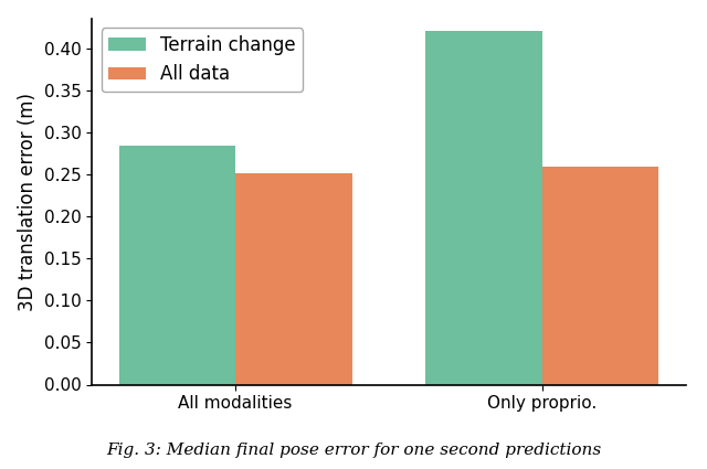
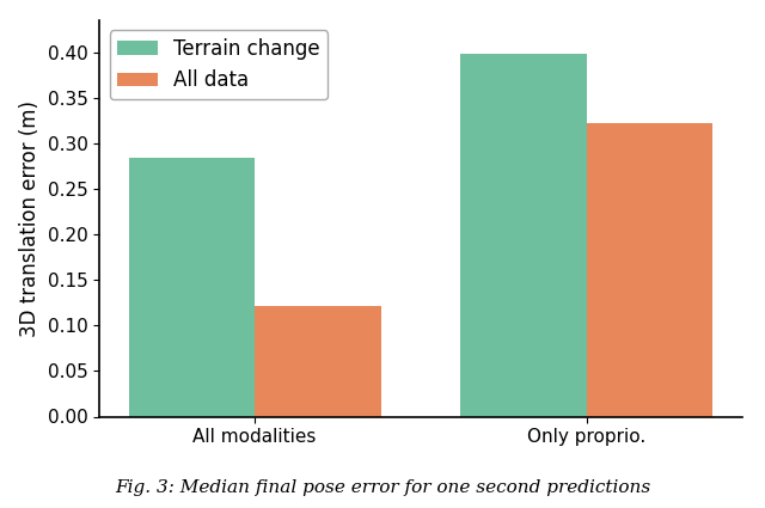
All data/All modalities: 0.251 -> 0.122
Terrain change/Only proprio.: 0.420 -> 0.398
All data/Only proprio.: 0.259 -> 0.322
